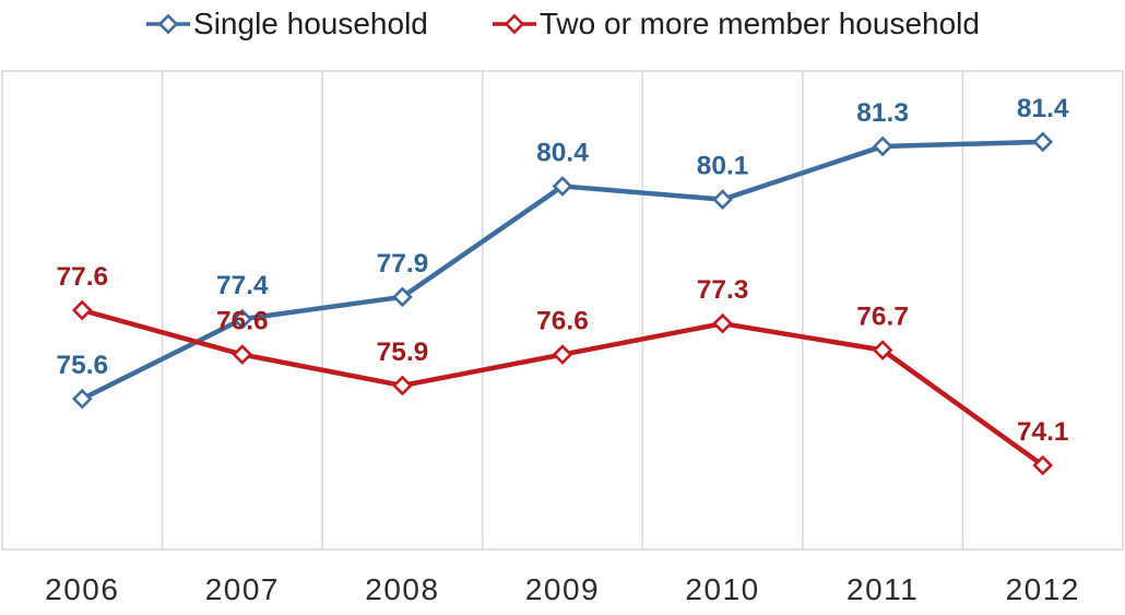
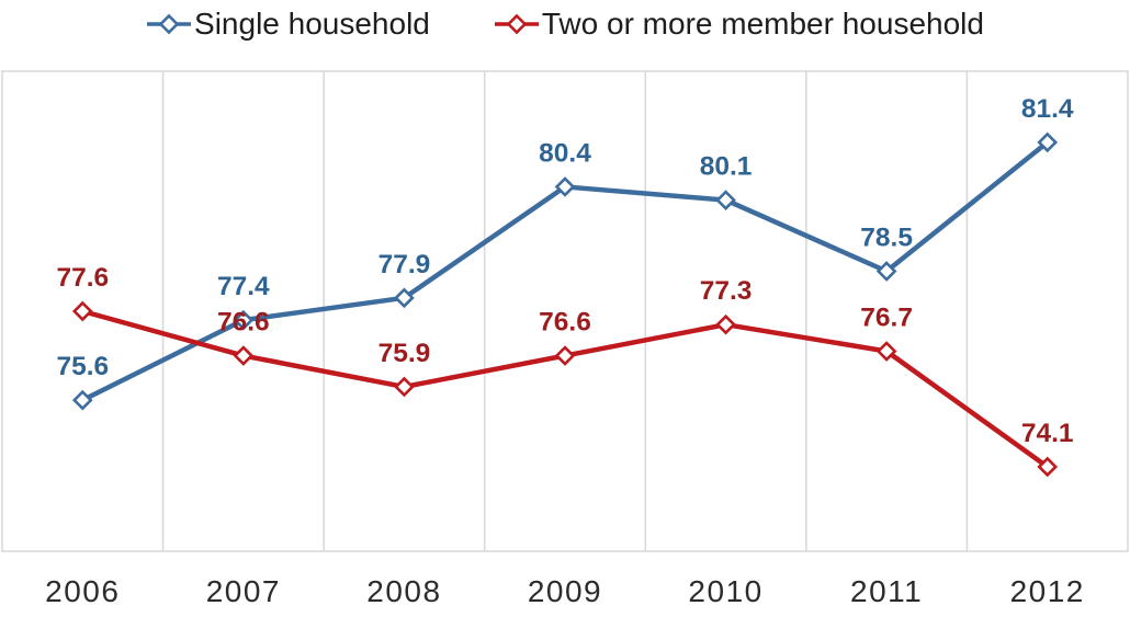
Single household/2011: 81.3 -> 78.5
